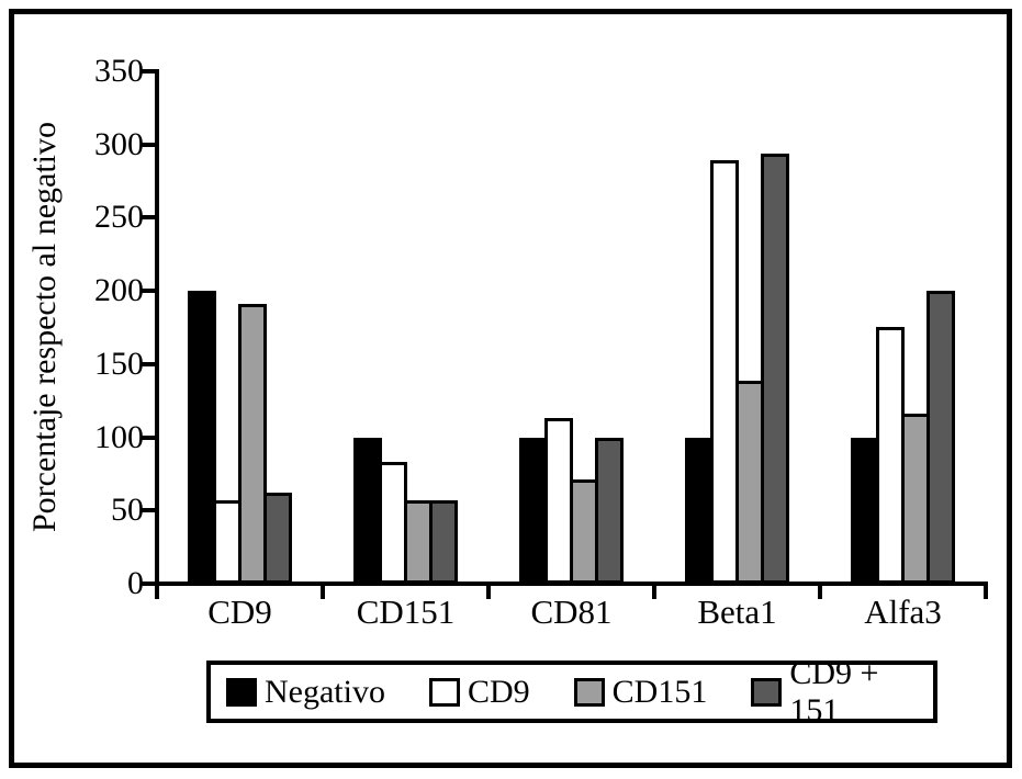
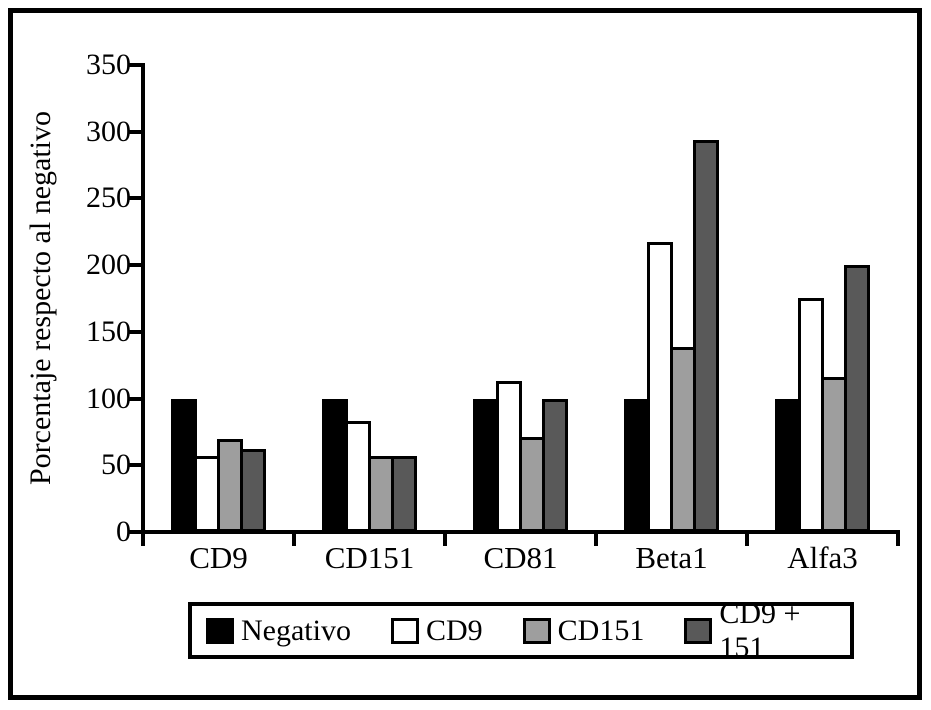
Negativo/CD9: 200 -> 100
CD151/CD9: 191 -> 70
CD9/Beta1: 289 -> 217
